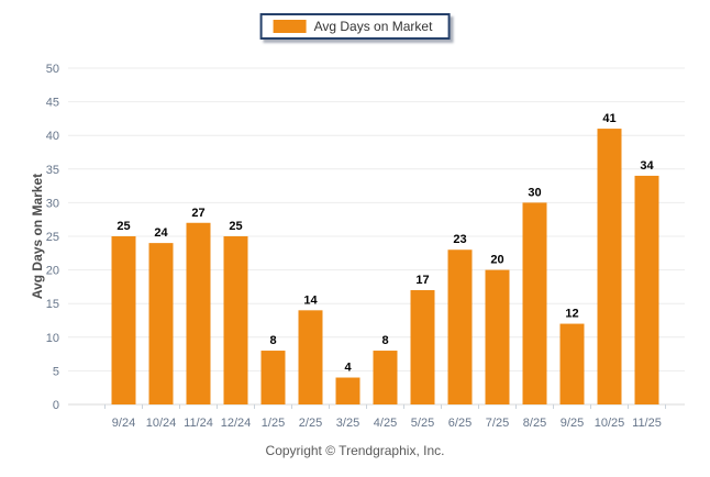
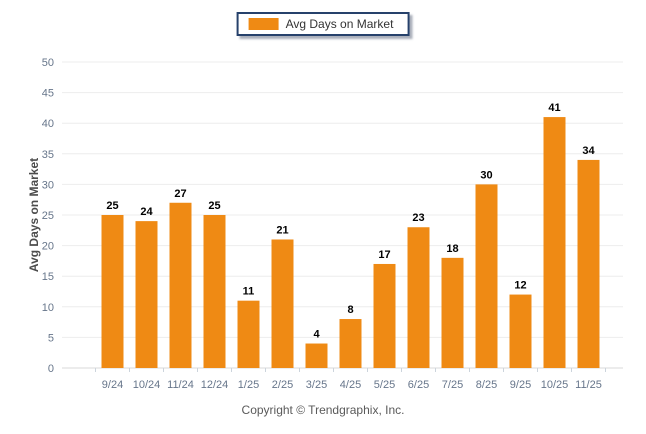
1/25: 8 -> 11
2/25: 14 -> 21
7/25: 20 -> 18
